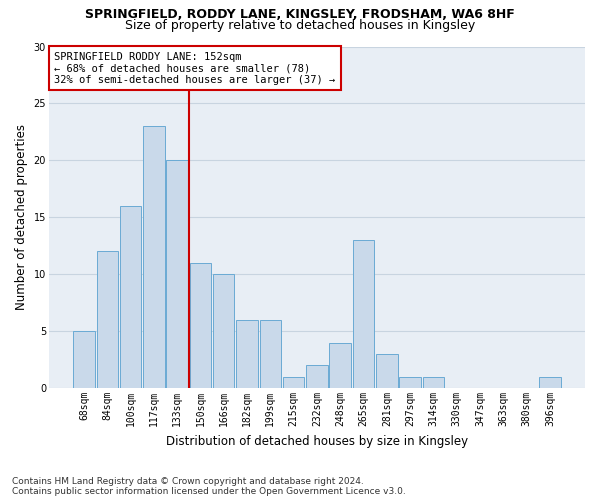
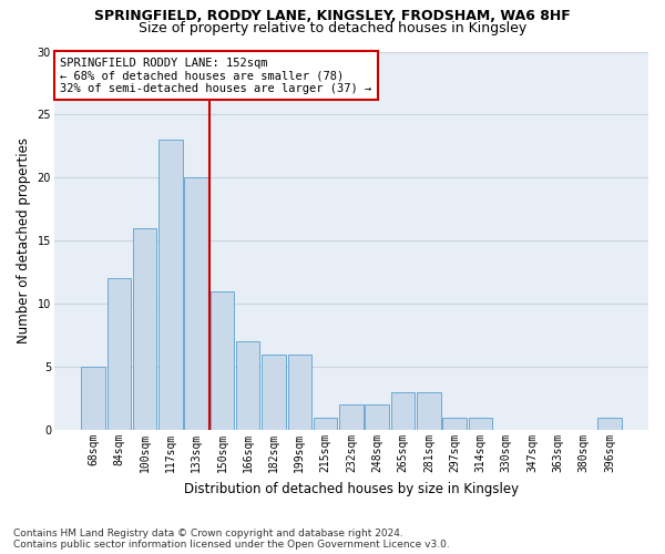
166sqm: 10 -> 7
248sqm: 4 -> 2
265sqm: 13 -> 3
